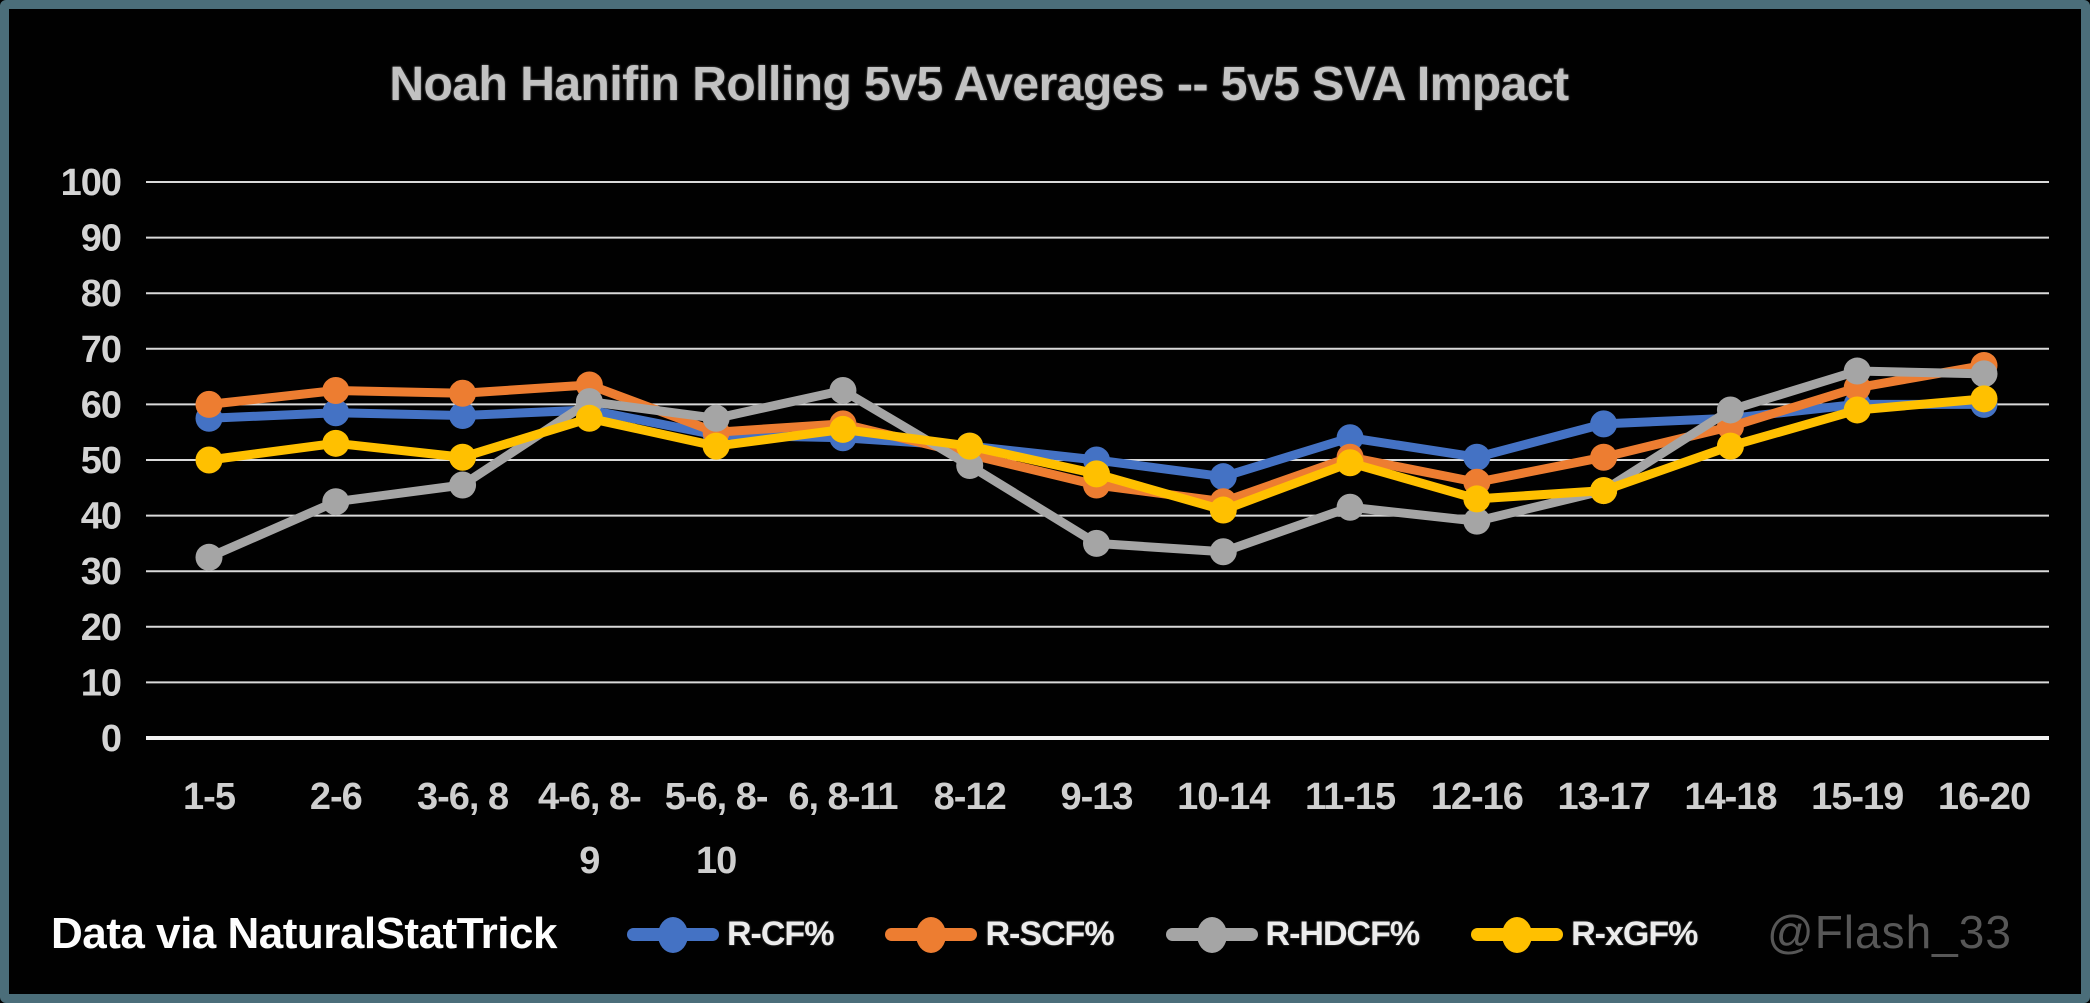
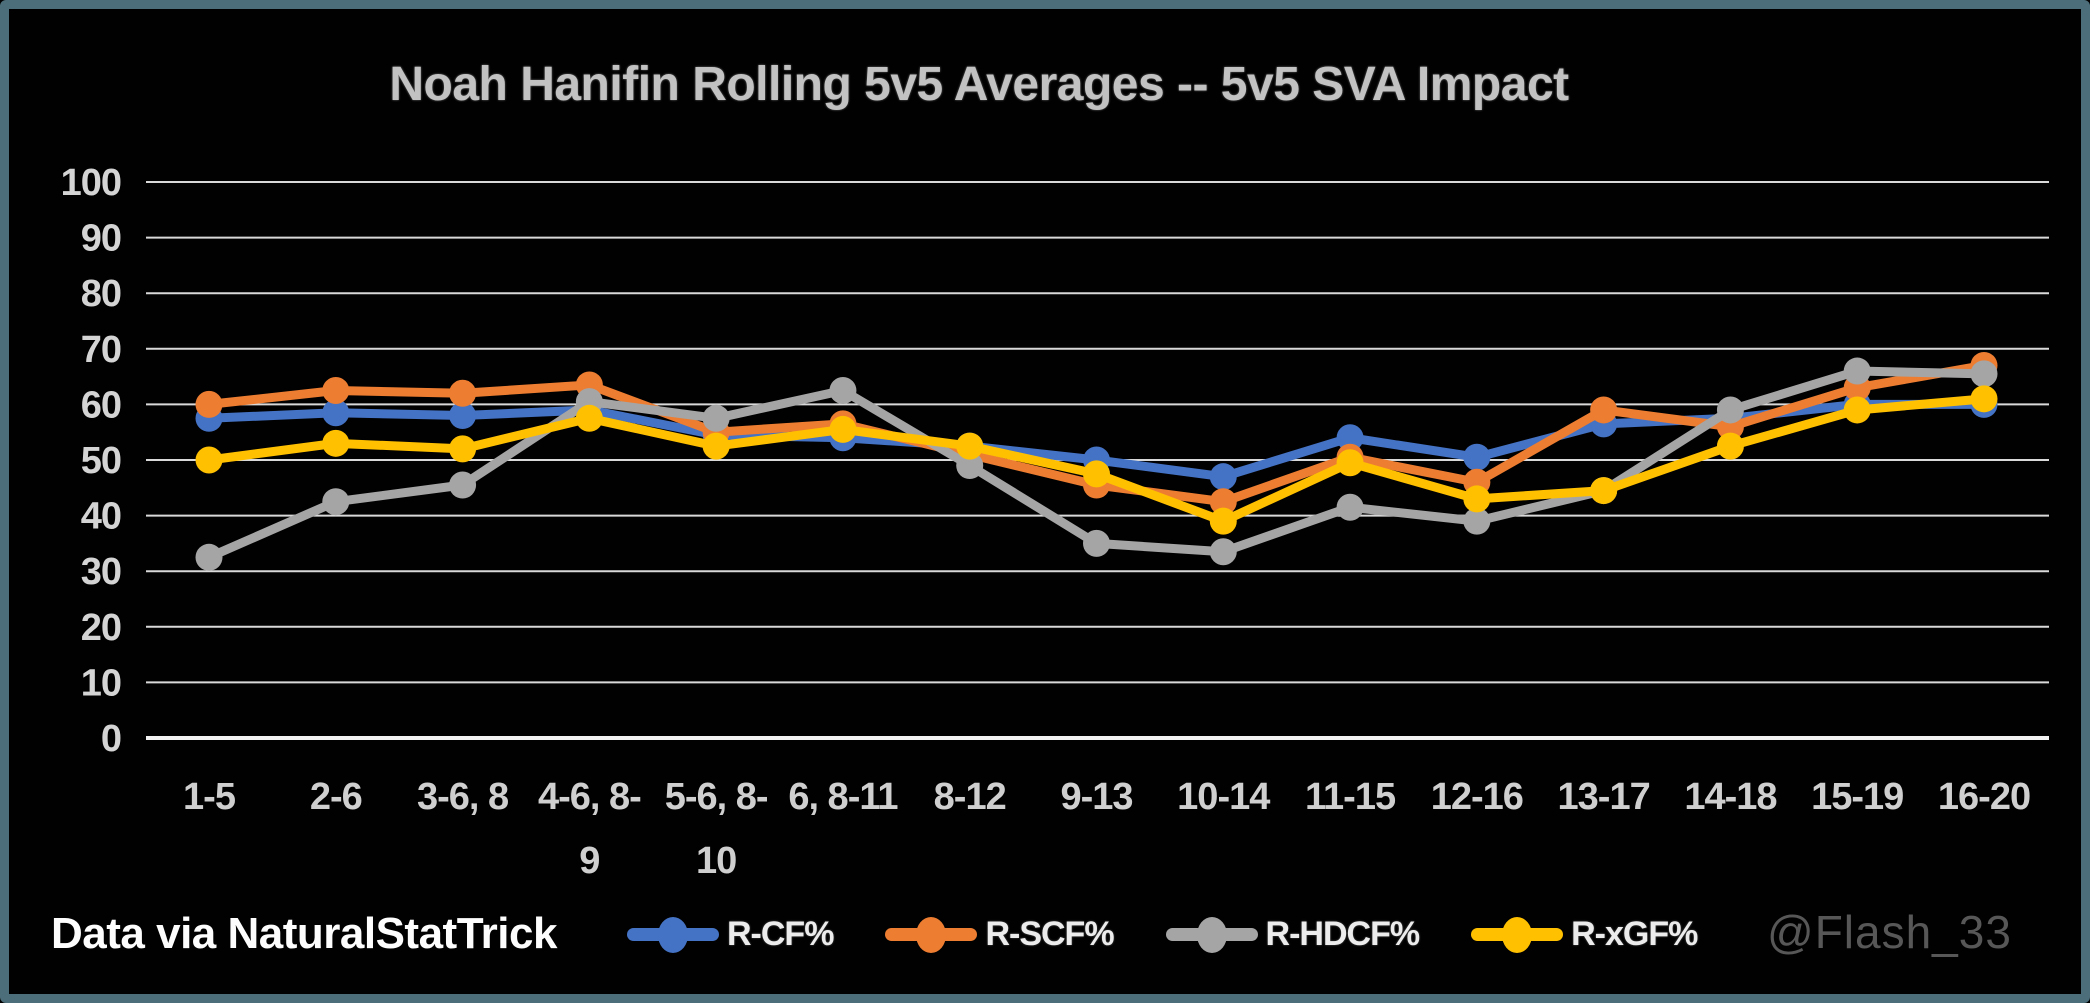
R-xGF%/3-6, 8: 50 -> 52
R-xGF%/10-14: 41 -> 39
R-SCF%/13-17: 50 -> 59
